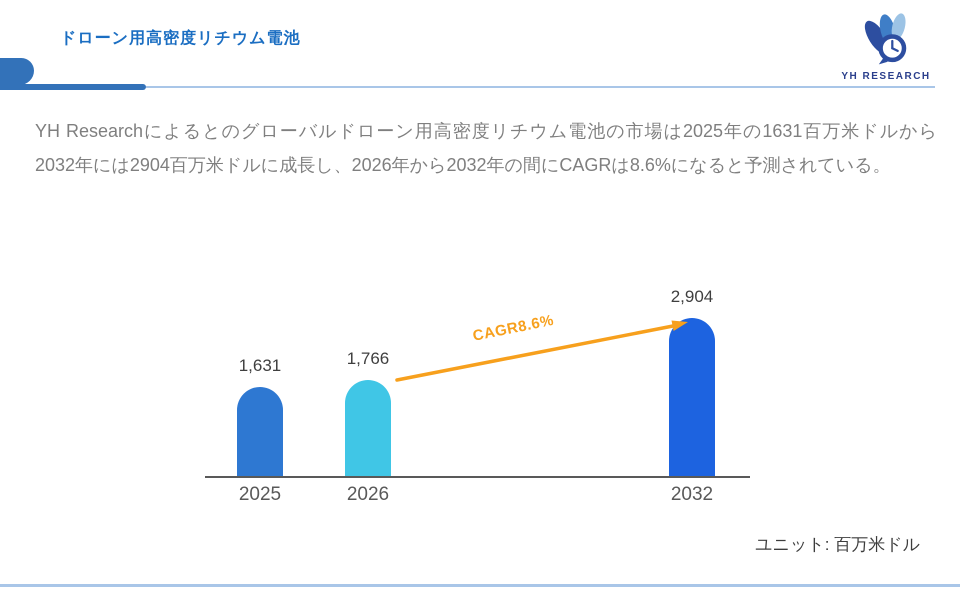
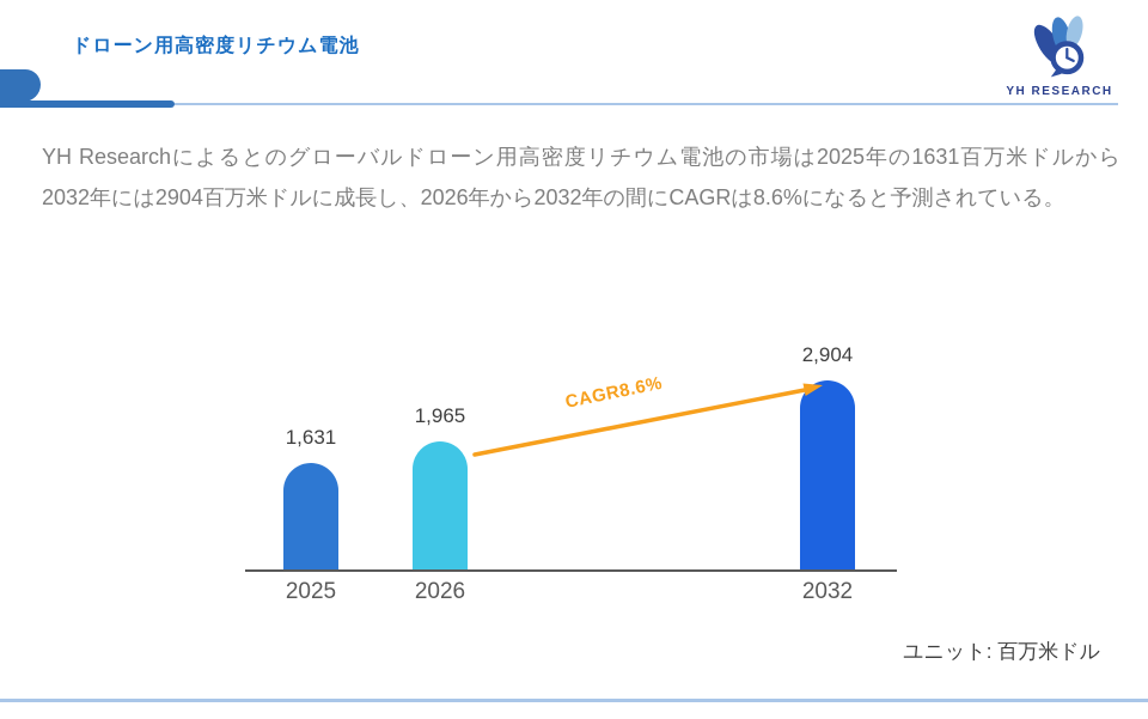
2026: 1,766 -> 1,965
